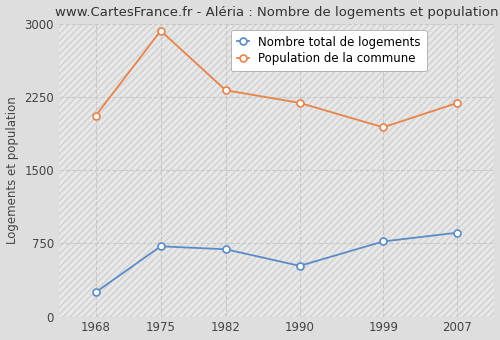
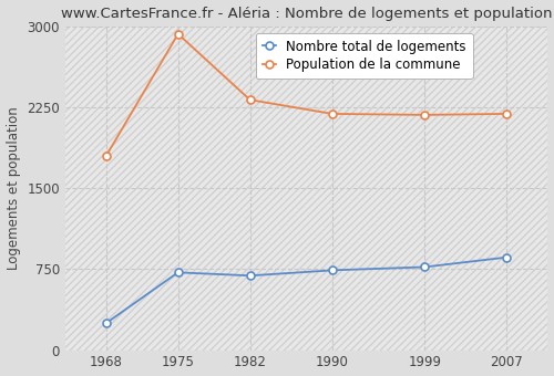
Population de la commune/1968: 2060 -> 1800
Nombre total de logements/1990: 520 -> 740
Population de la commune/1999: 1940 -> 2180
